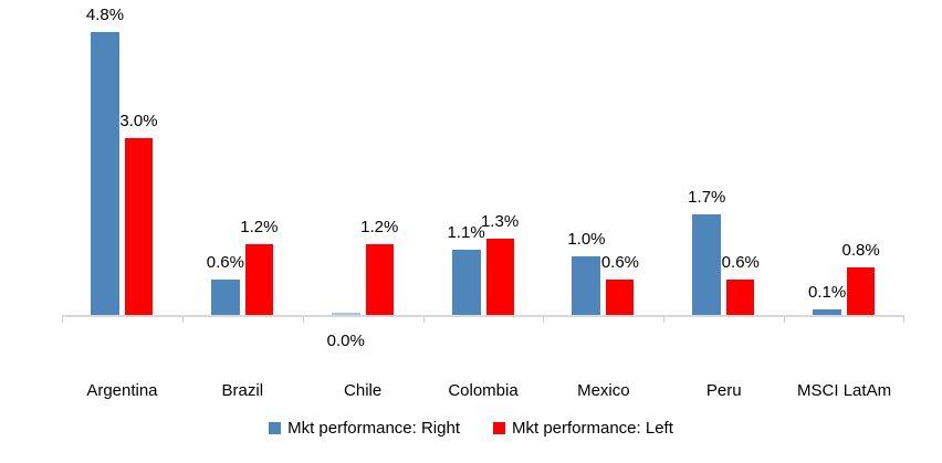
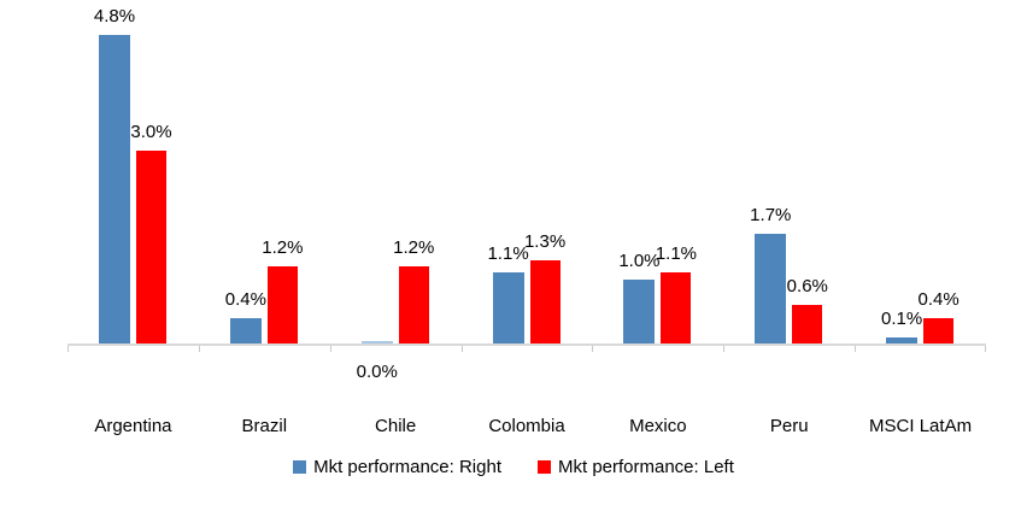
Mkt performance: Right/Brazil: 0.6% -> 0.4%
Mkt performance: Left/Mexico: 0.6% -> 1.1%
Mkt performance: Left/MSCI LatAm: 0.8% -> 0.4%
